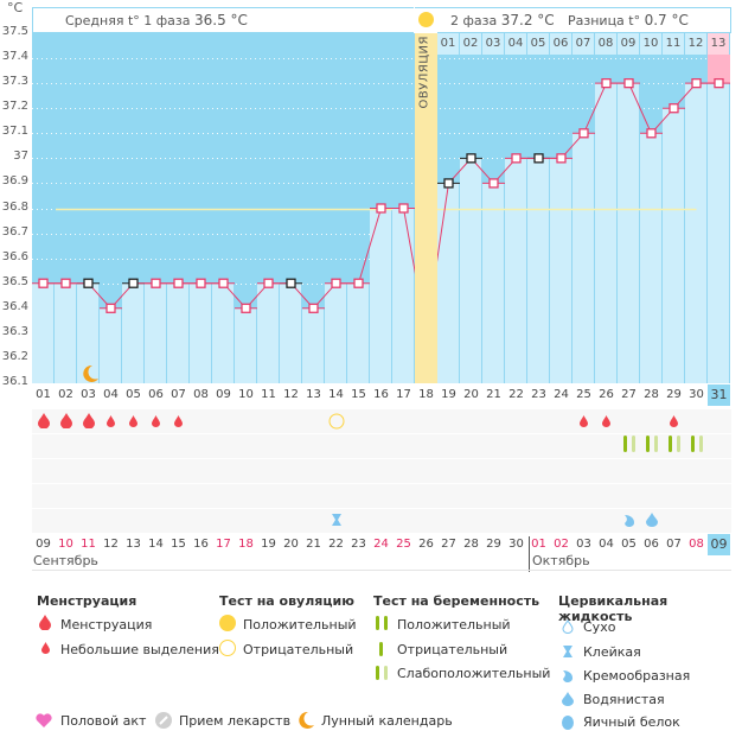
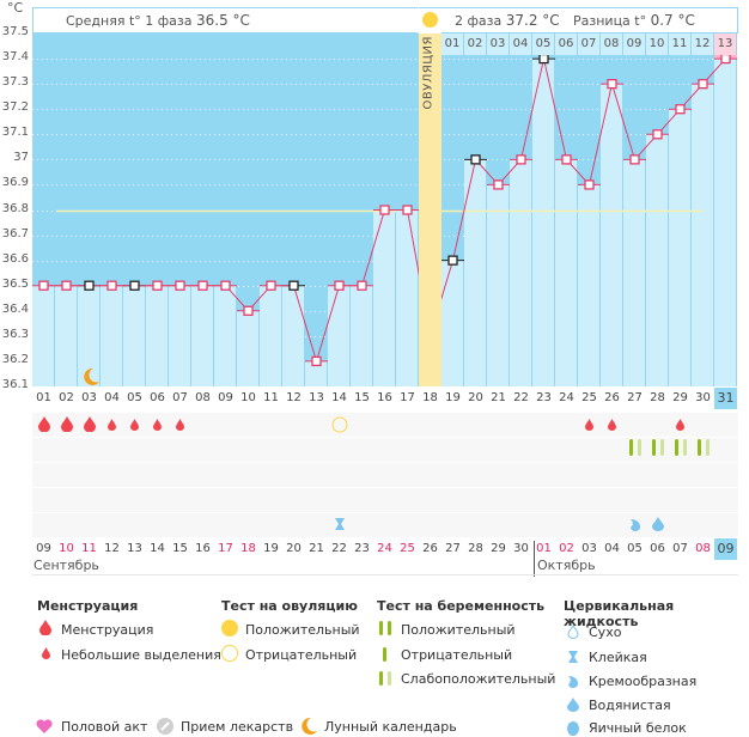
04: 36.4 -> 36.5
13: 36.4 -> 36.2
19: 36.9 -> 36.6
23: 37.0 -> 37.4
25: 37.1 -> 36.9
27: 37.3 -> 37.0
31: 37.3 -> 37.4
